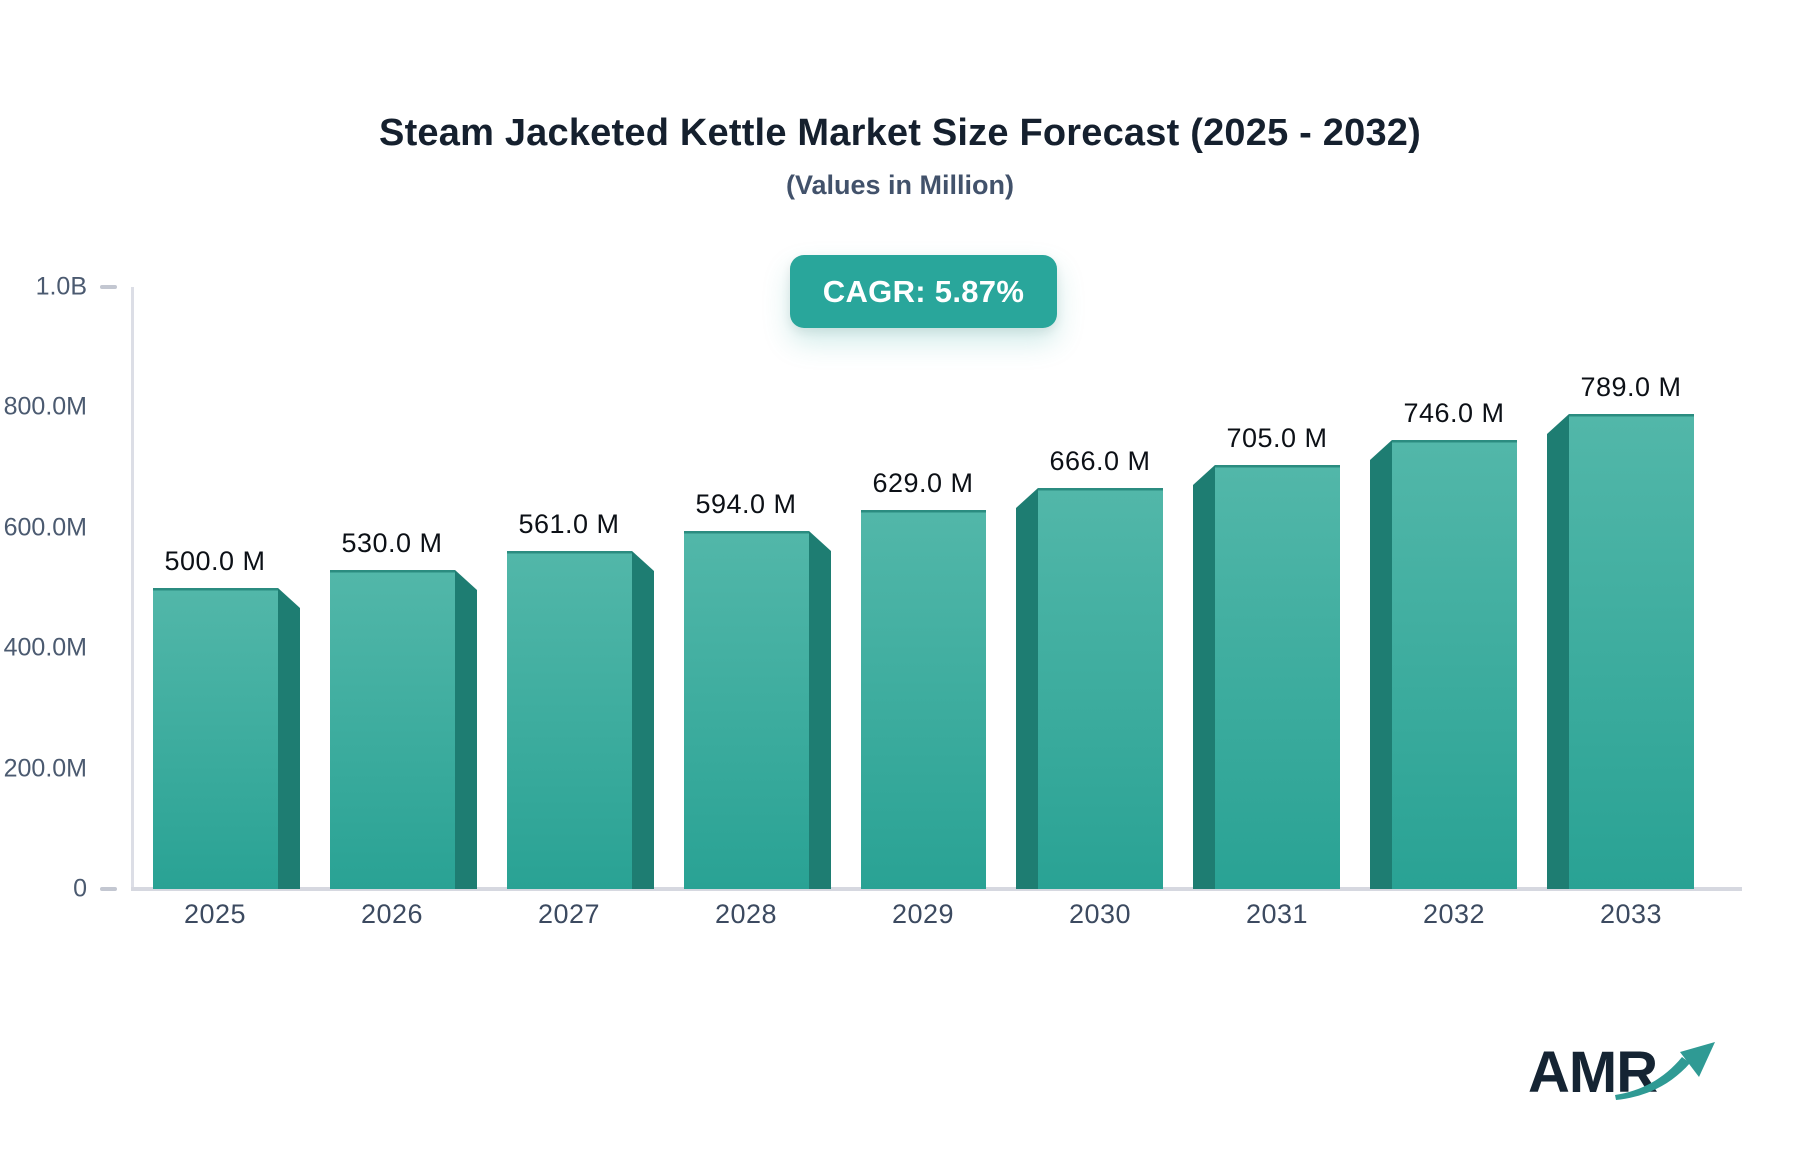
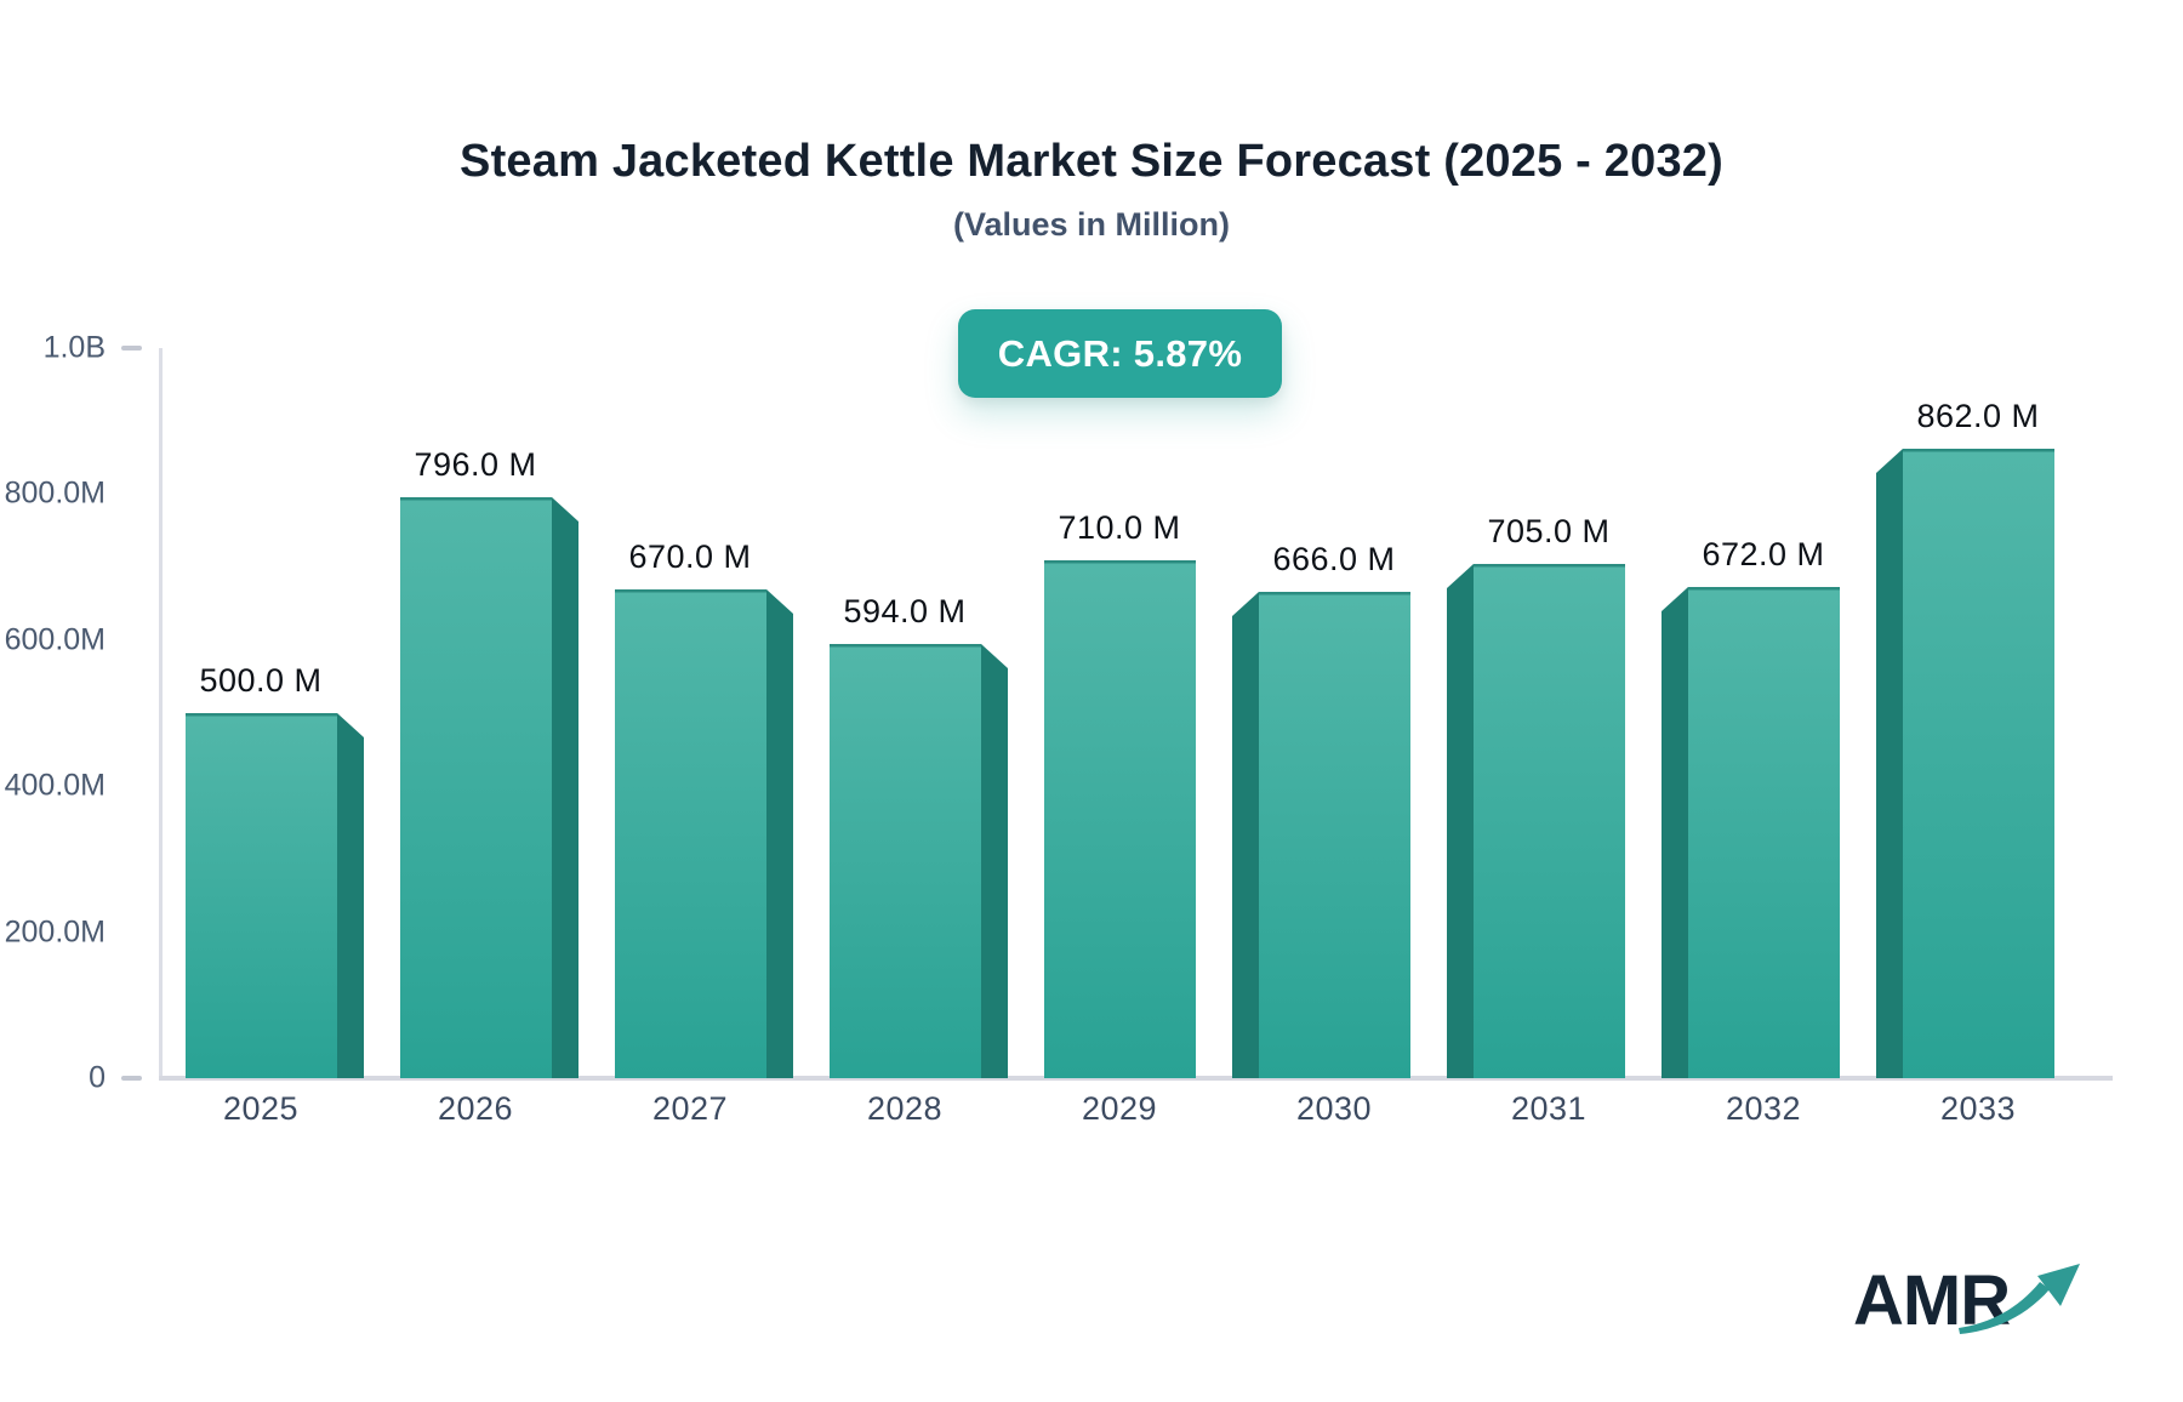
2026: 530.0 -> 796.0
2027: 561.0 -> 670.0
2029: 629.0 -> 710.0
2032: 746.0 -> 672.0
2033: 789.0 -> 862.0
